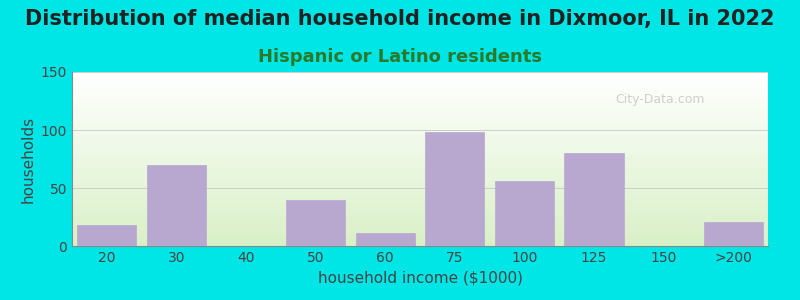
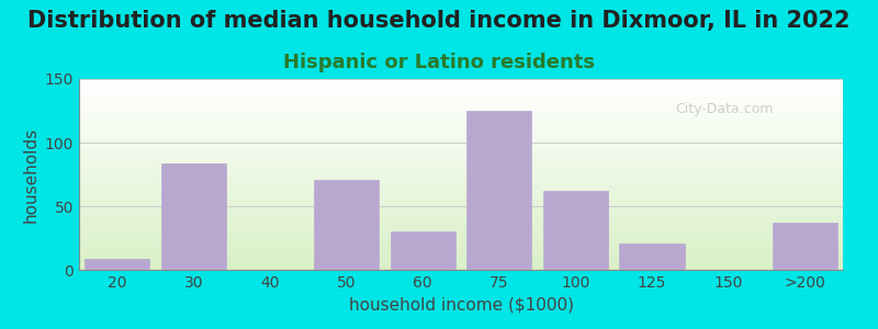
20: 18 -> 9
30: 70 -> 84
50: 40 -> 71
60: 11 -> 30
75: 98 -> 125
100: 56 -> 62
125: 80 -> 21
>200: 21 -> 37
